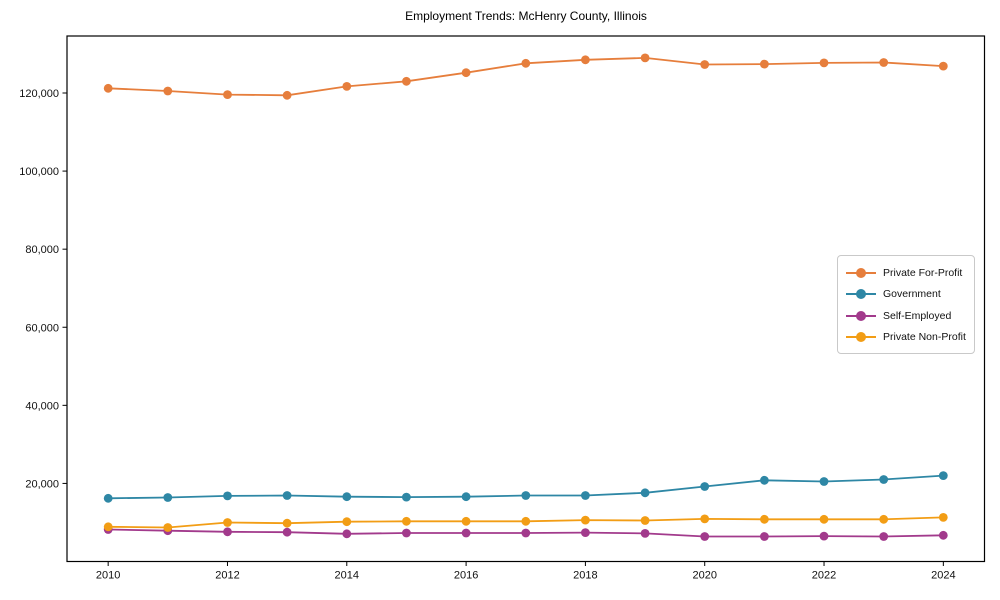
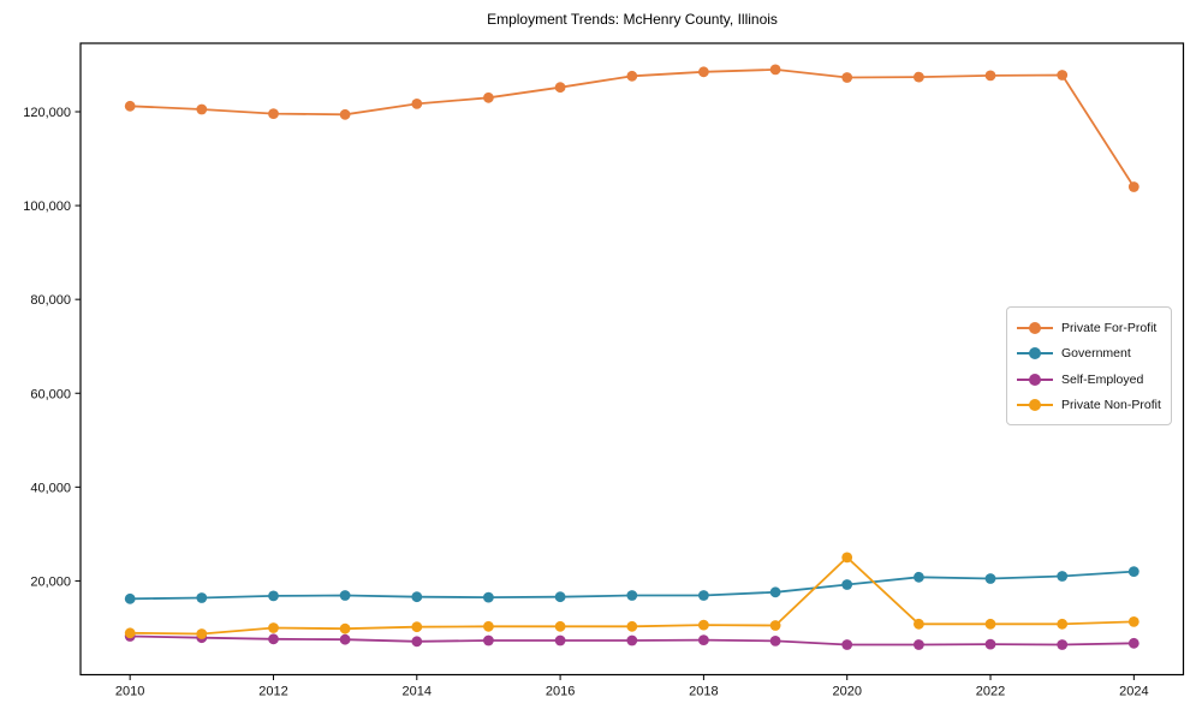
Private Non-Profit/2020: 11000 -> 25000
Private For-Profit/2024: 127000 -> 104000
